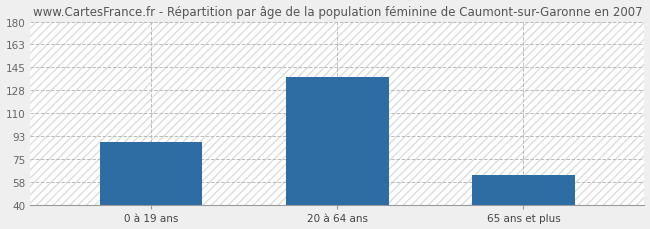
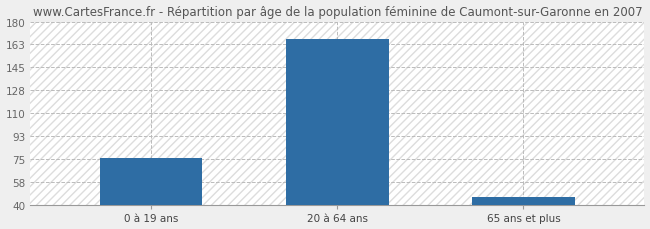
0 à 19 ans: 88 -> 76
20 à 64 ans: 138 -> 167
65 ans et plus: 63 -> 46
